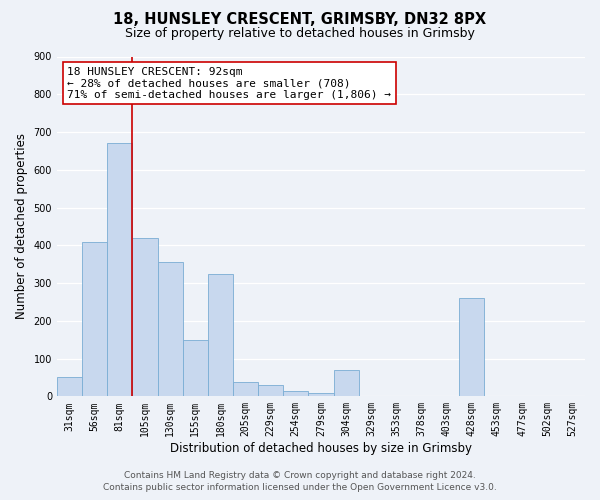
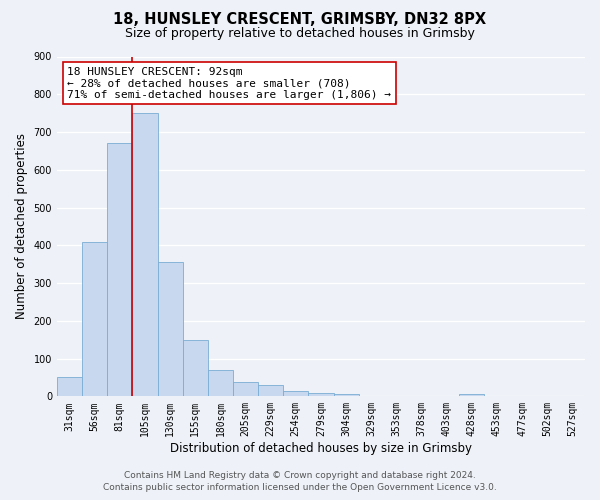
105sqm: 420 -> 750
180sqm: 325 -> 70
304sqm: 70 -> 5
428sqm: 260 -> 5
